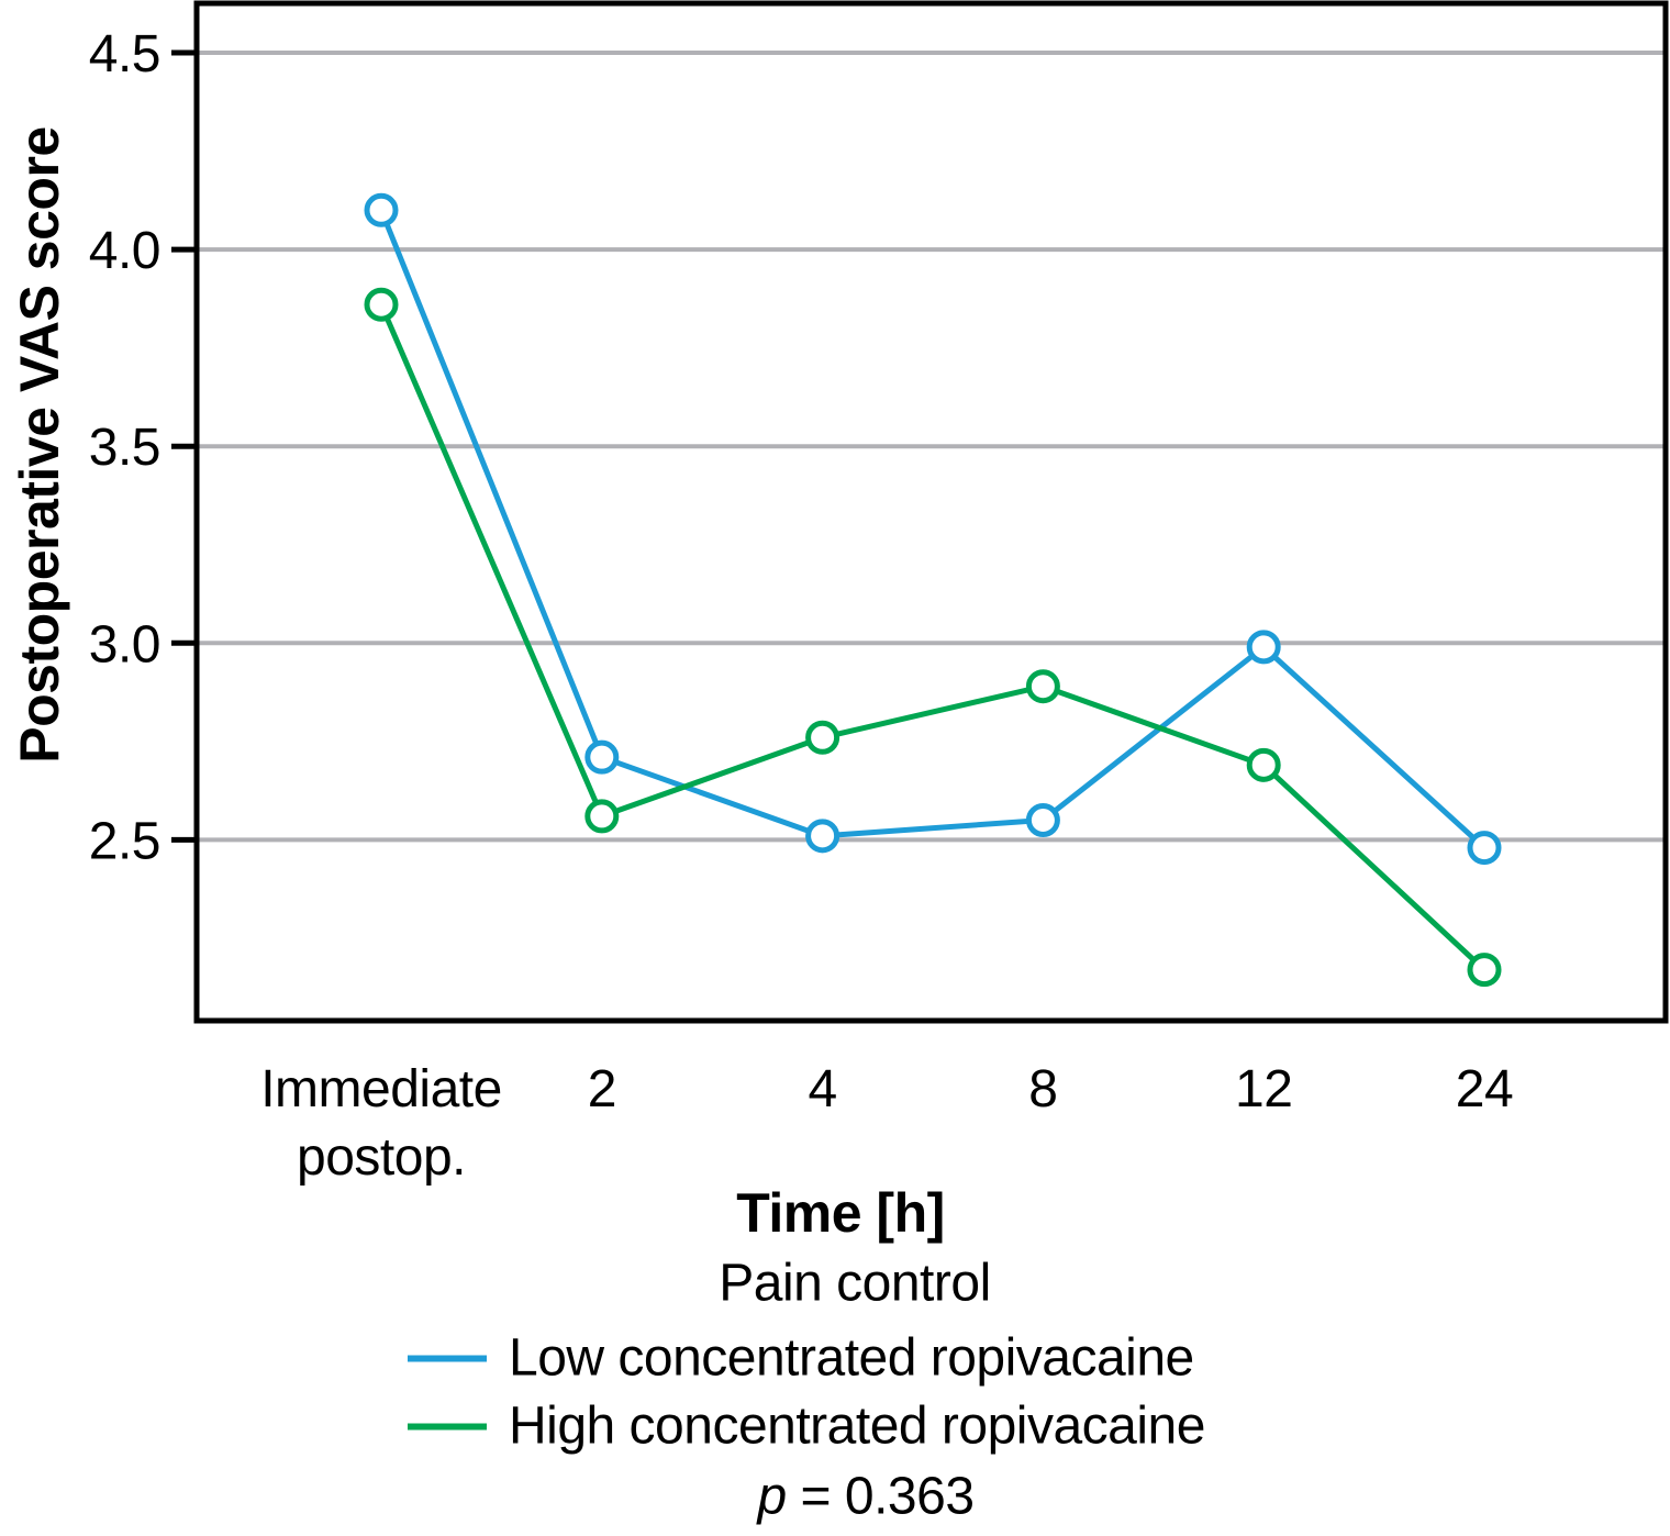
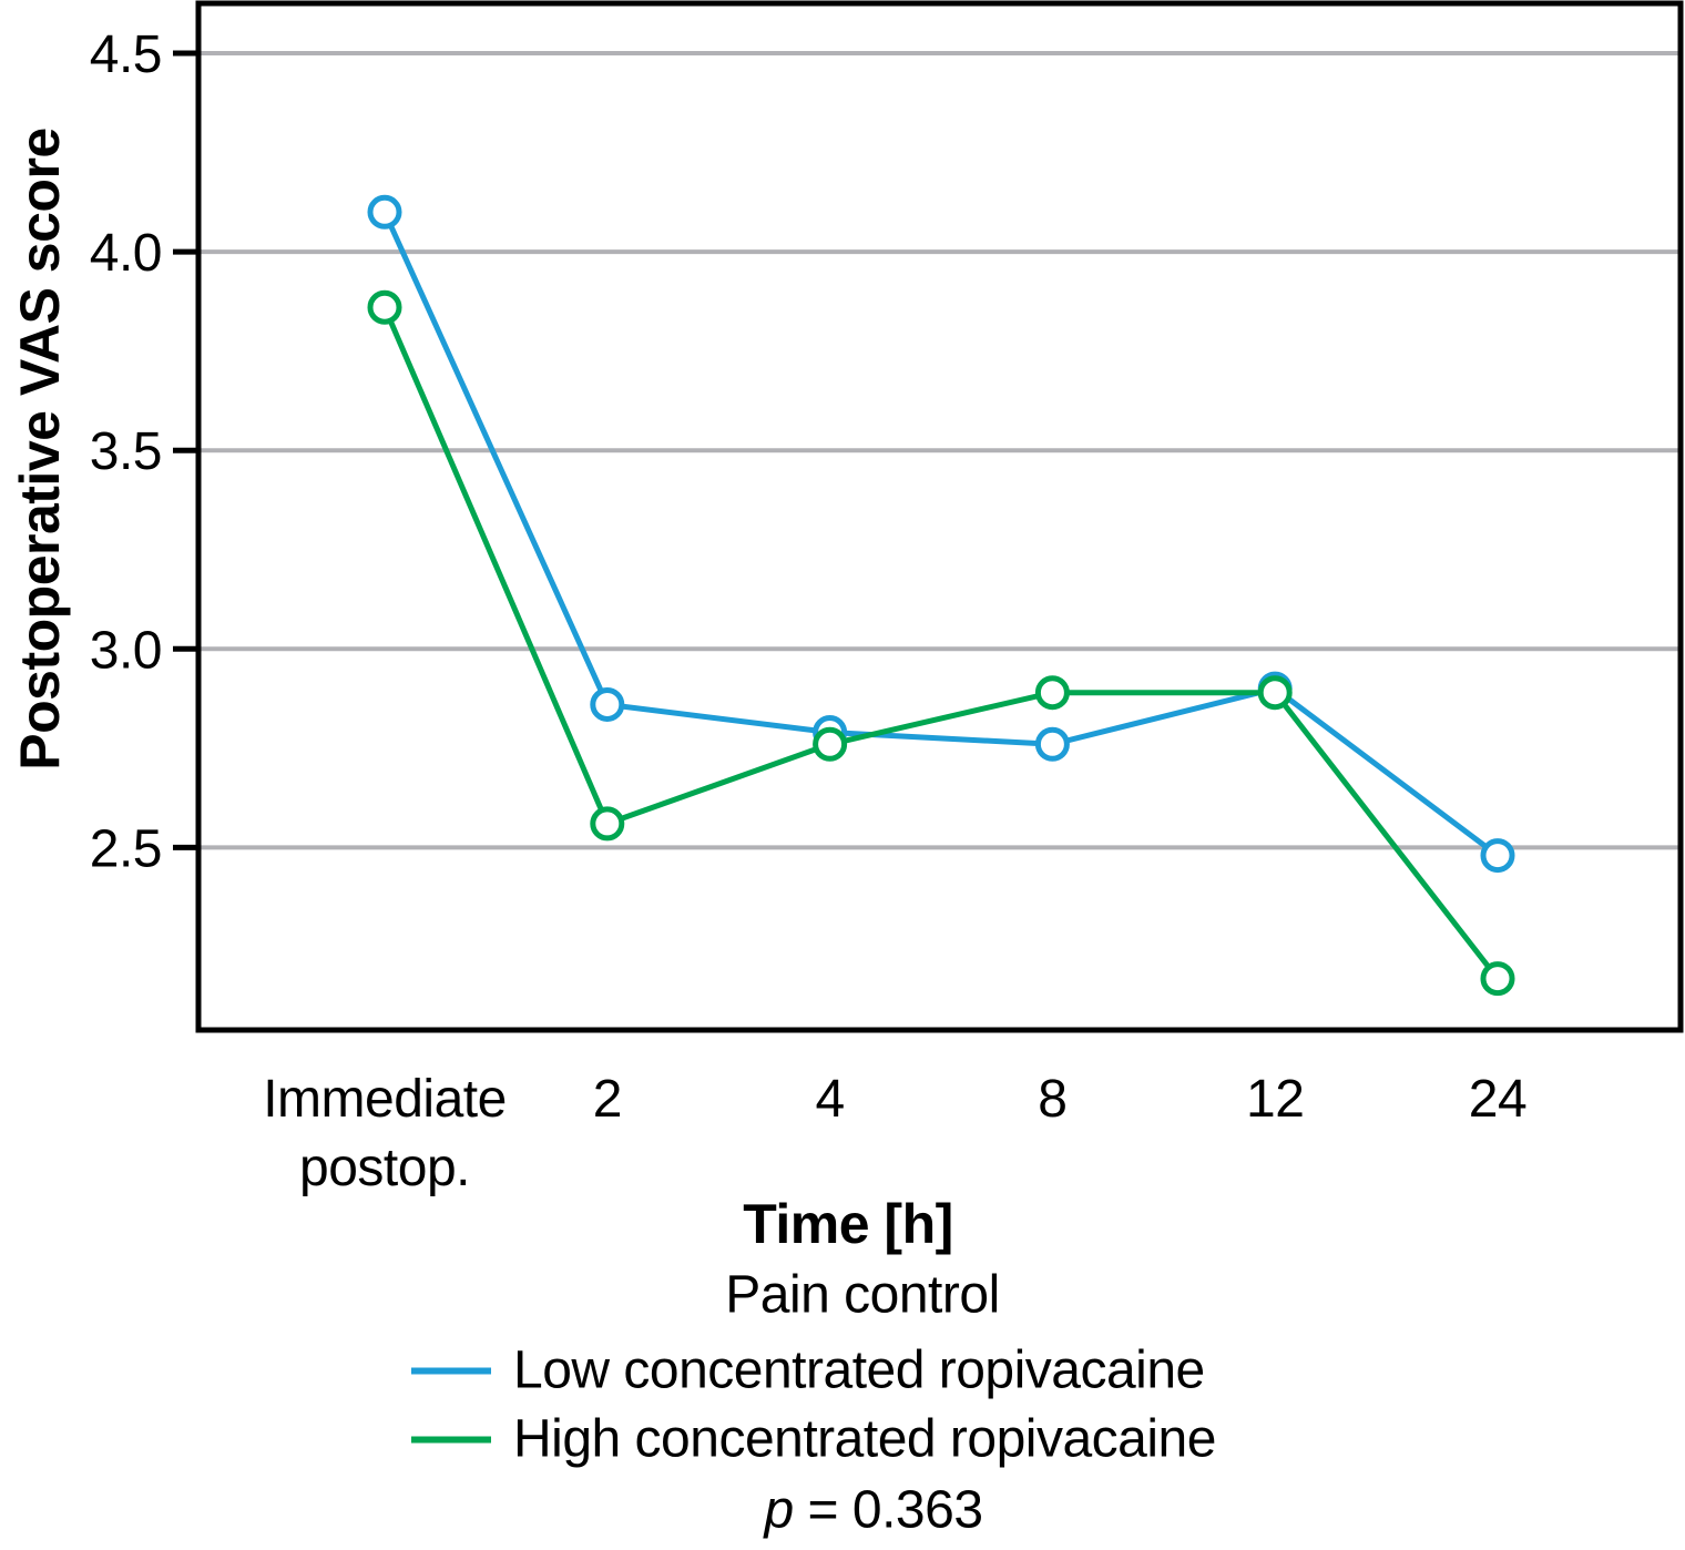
Low concentrated ropivacaine/2: 2.71 -> 2.86
Low concentrated ropivacaine/4: 2.51 -> 2.79
Low concentrated ropivacaine/8: 2.55 -> 2.76
Low concentrated ropivacaine/12: 2.99 -> 2.90
High concentrated ropivacaine/12: 2.69 -> 2.89
